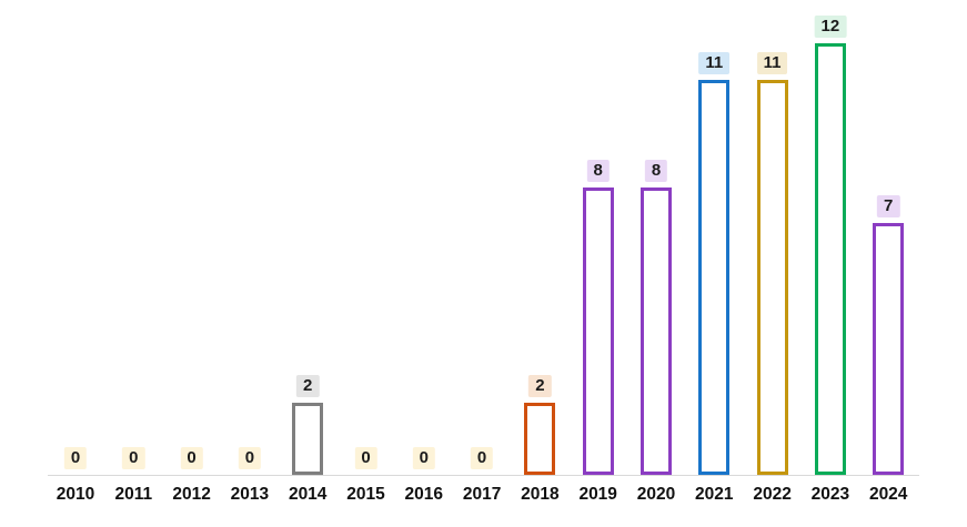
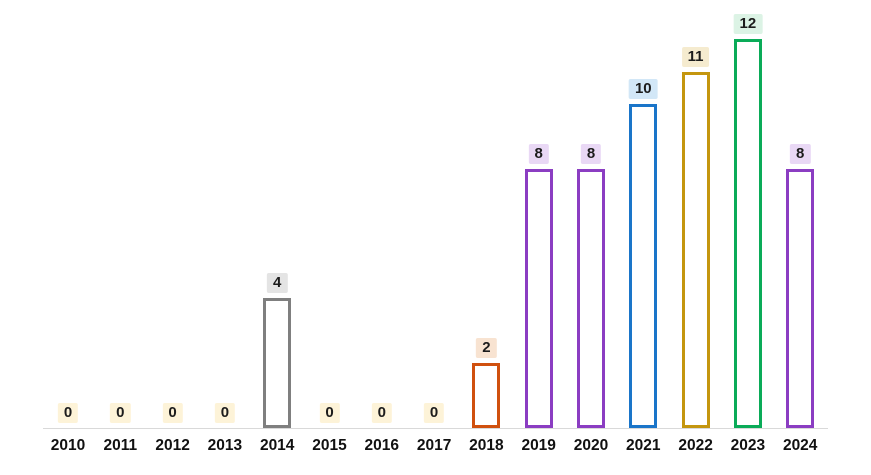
2014: 2 -> 4
2021: 11 -> 10
2024: 7 -> 8
